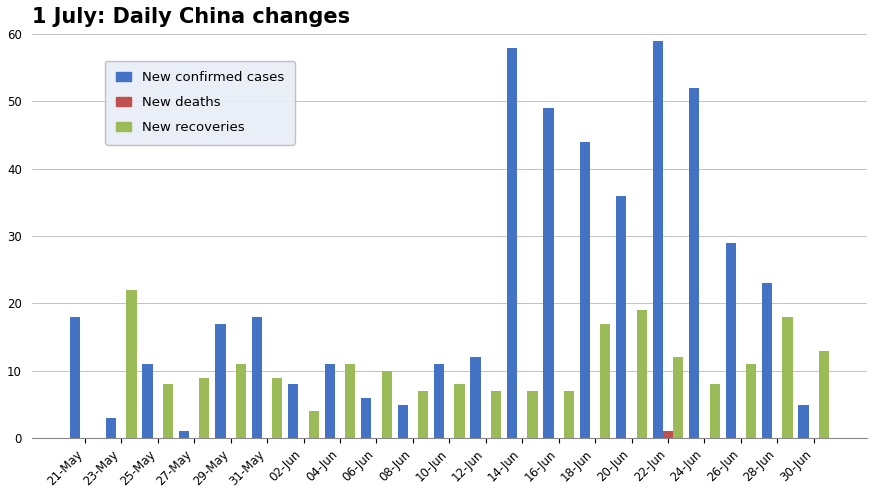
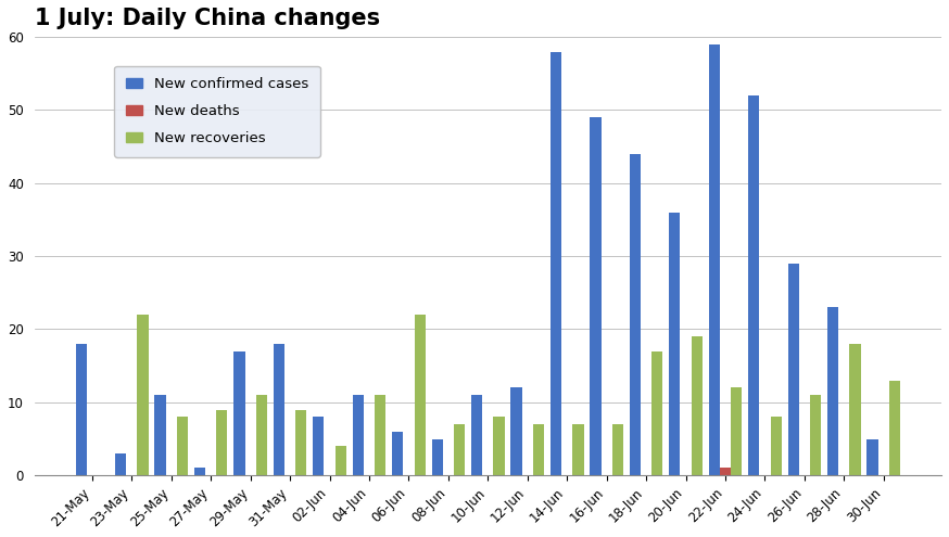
New recoveries/06-Jun: 10 -> 22
